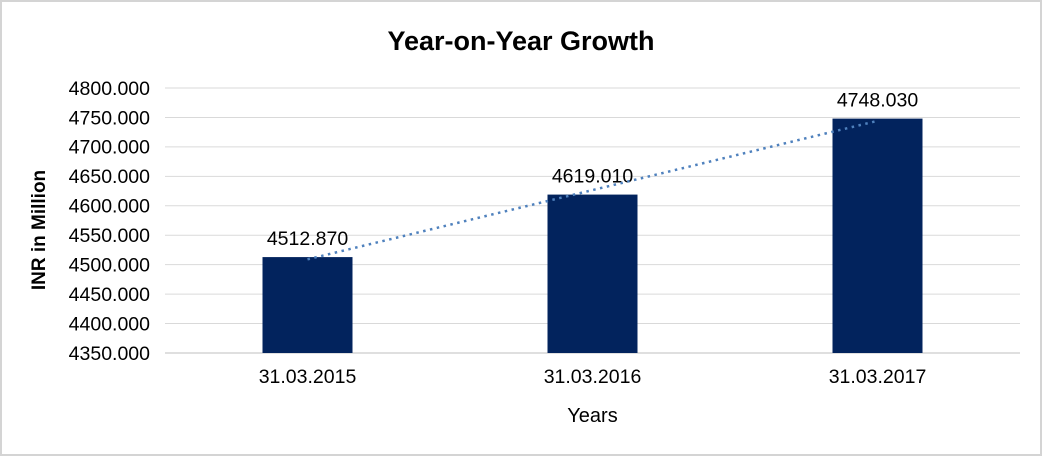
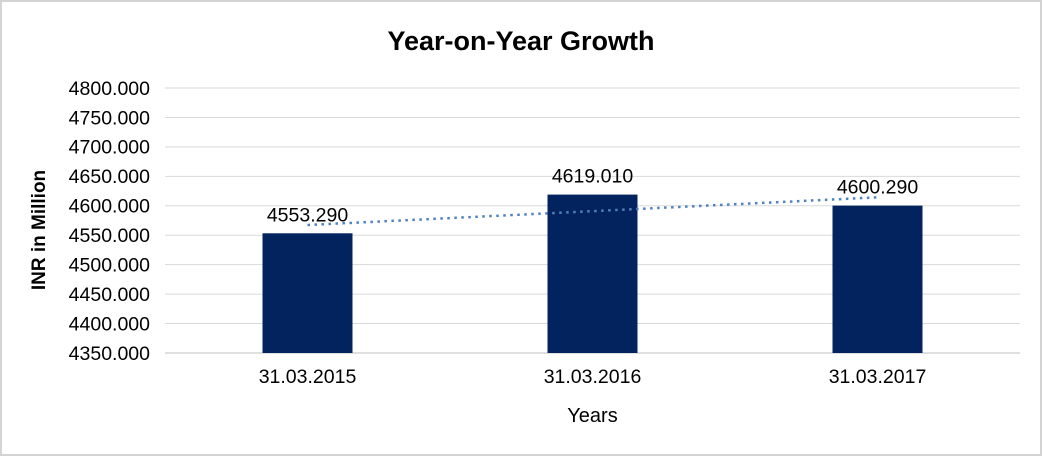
31.03.2015: 4512.870 -> 4553.290
31.03.2017: 4748.030 -> 4600.290
